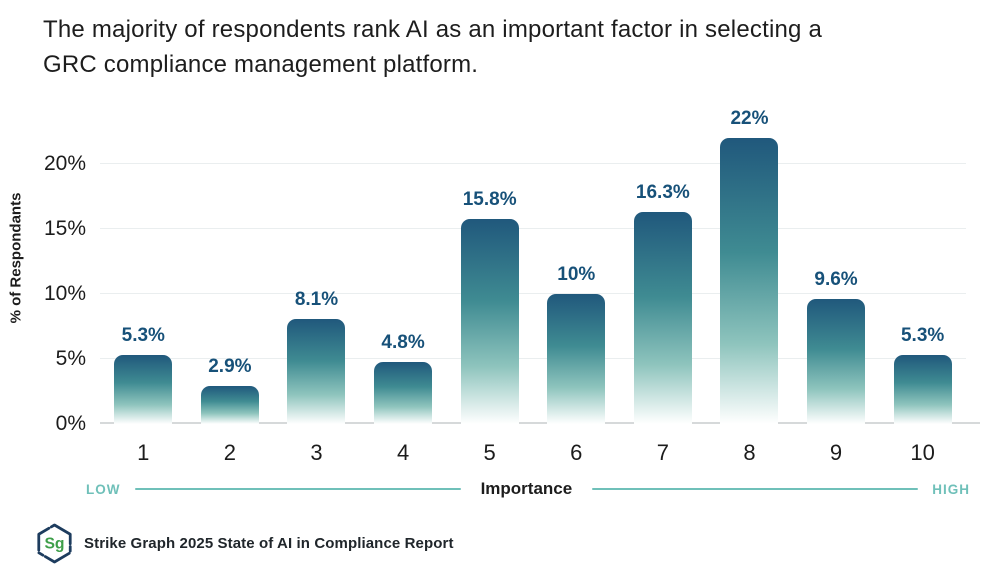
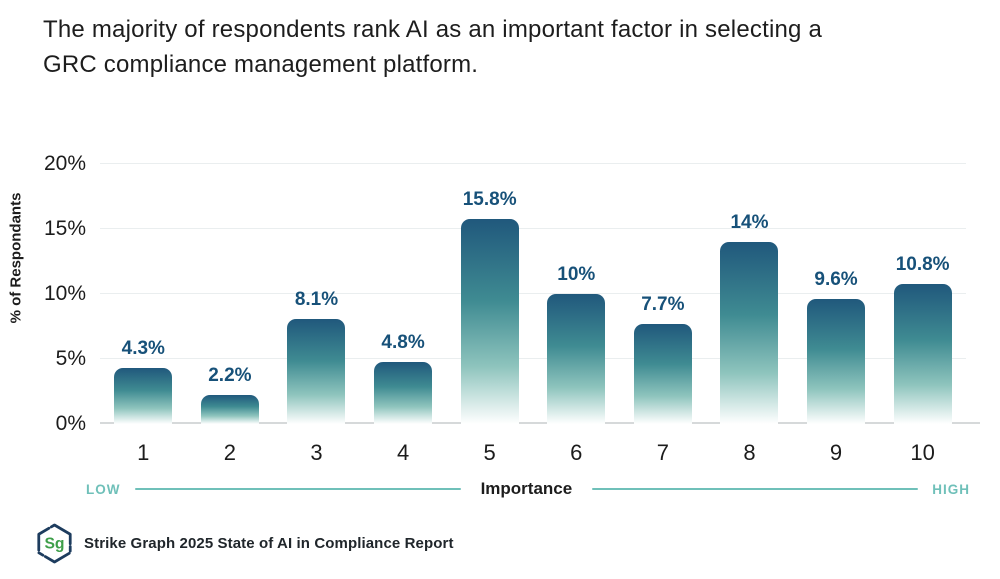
1: 5.3% -> 4.3%
2: 2.9% -> 2.2%
7: 16.3% -> 7.7%
8: 22% -> 14%
10: 5.3% -> 10.8%
